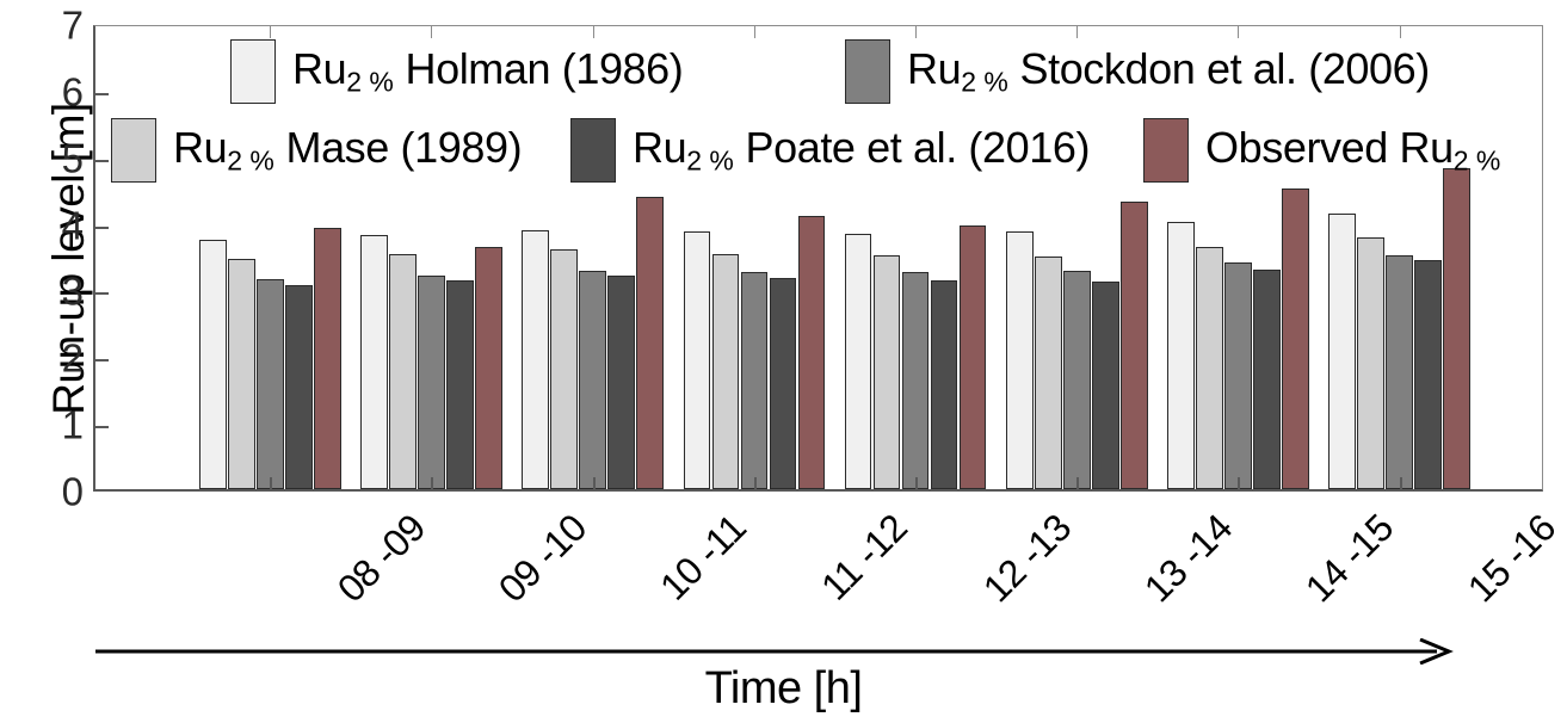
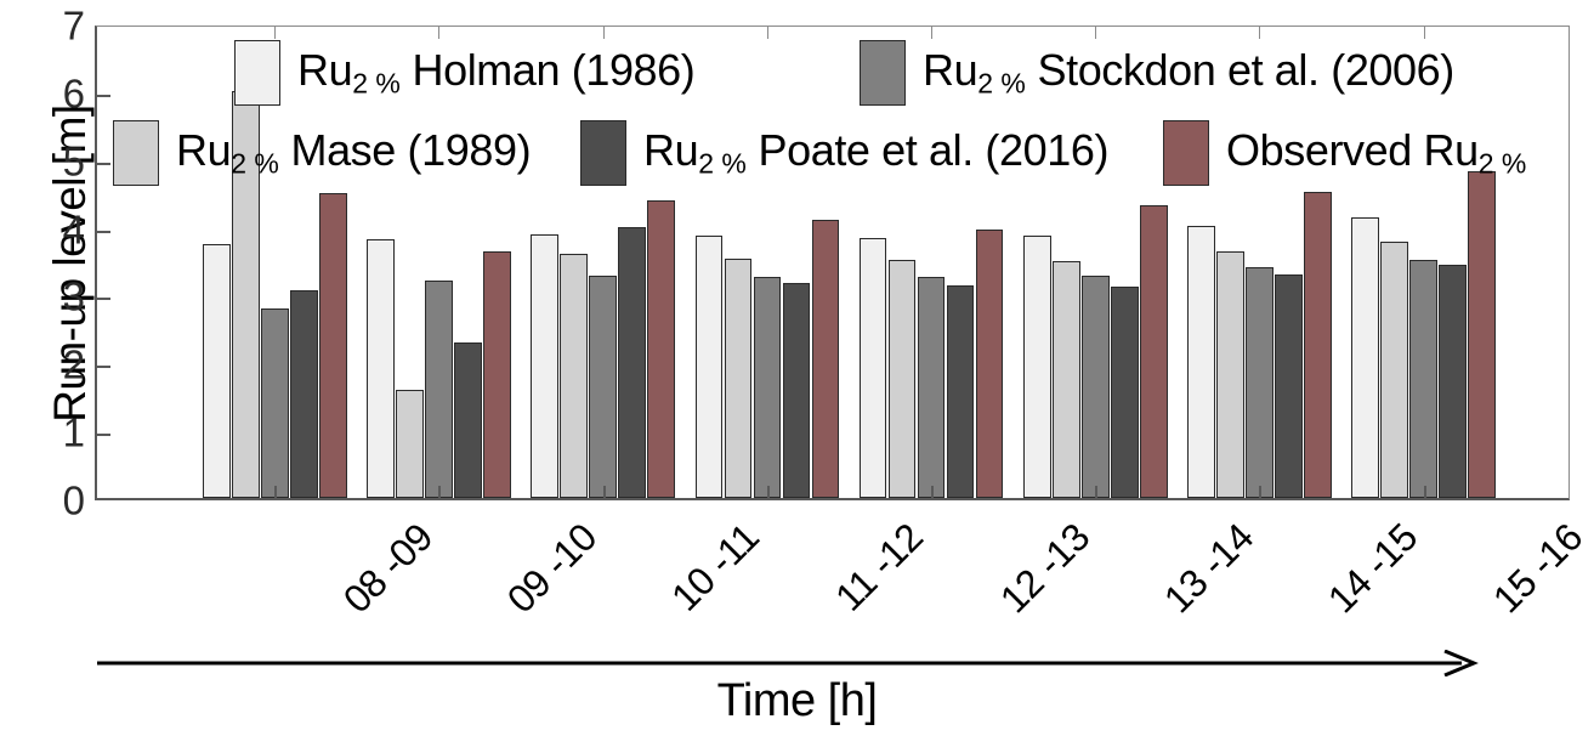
Ru2% Mase (1989)/08 -09: 3.5 -> 6.0
Ru2% Stockdon et al. (2006)/08 -09: 3.2 -> 2.8
Observed Ru2%/08 -09: 3.9 -> 4.5
Ru2% Mase (1989)/09 -10: 3.5 -> 1.6
Ru2% Poate et al. (2016)/09 -10: 3.1 -> 2.3
Ru2% Poate et al. (2016)/10 -11: 3.2 -> 4.0
